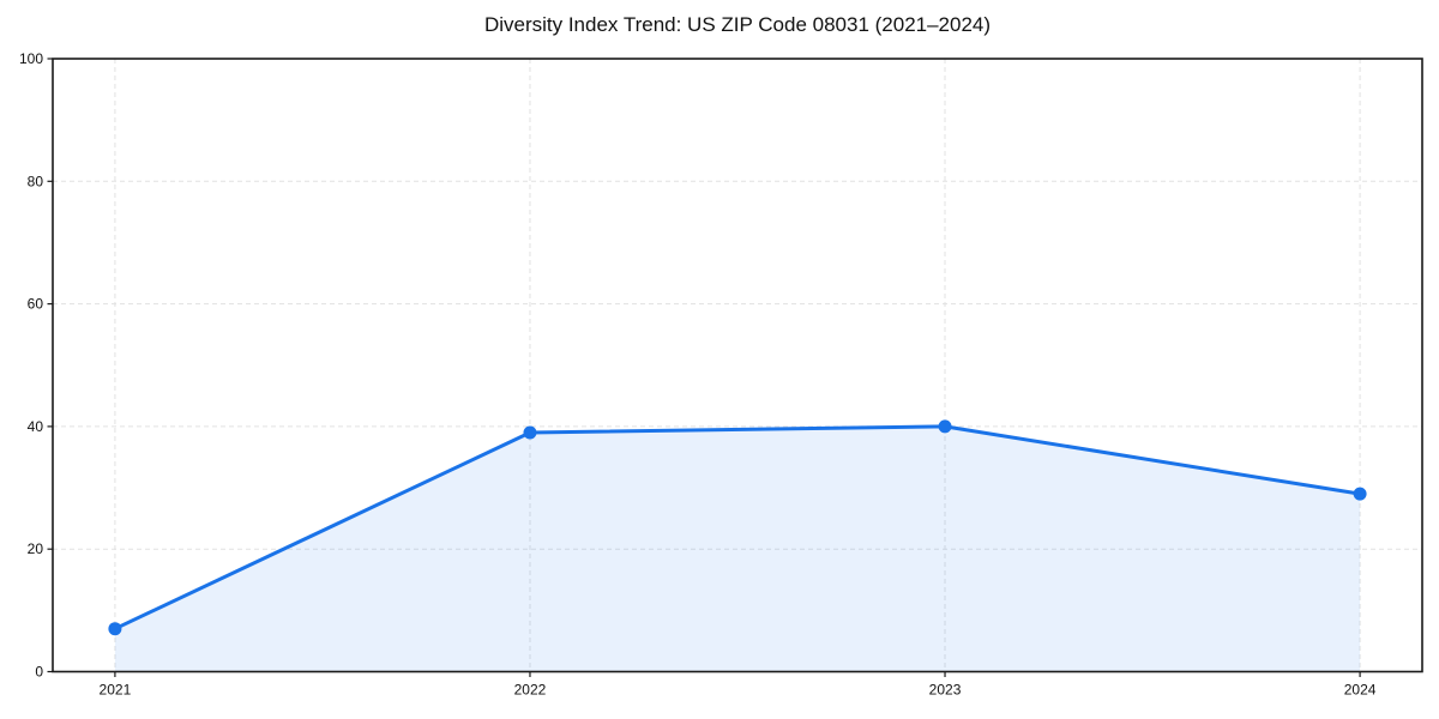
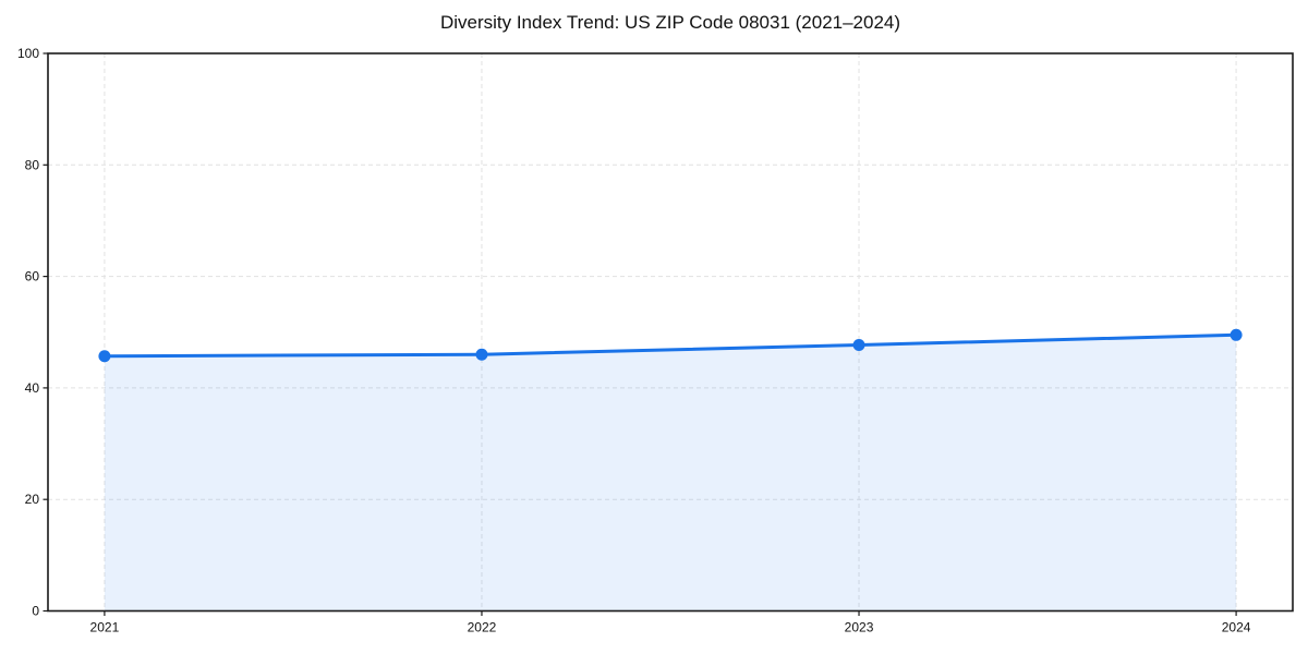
2021: 7 -> 46
2022: 39 -> 46
2023: 40 -> 48
2024: 29 -> 50
